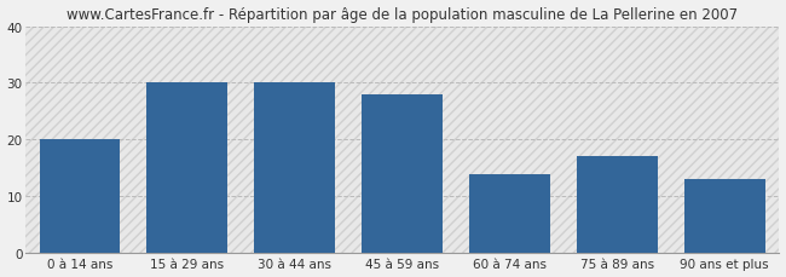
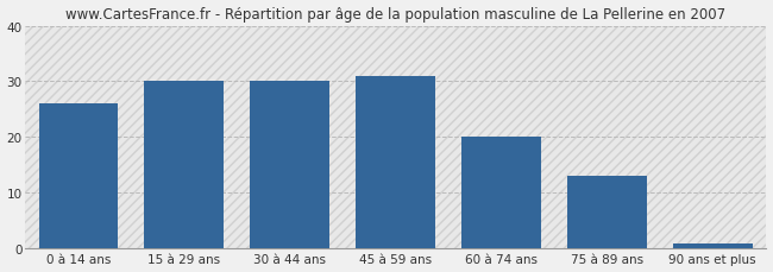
0 à 14 ans: 20 -> 26
45 à 59 ans: 28 -> 31
60 à 74 ans: 14 -> 20
75 à 89 ans: 17 -> 13
90 ans et plus: 13 -> 1
